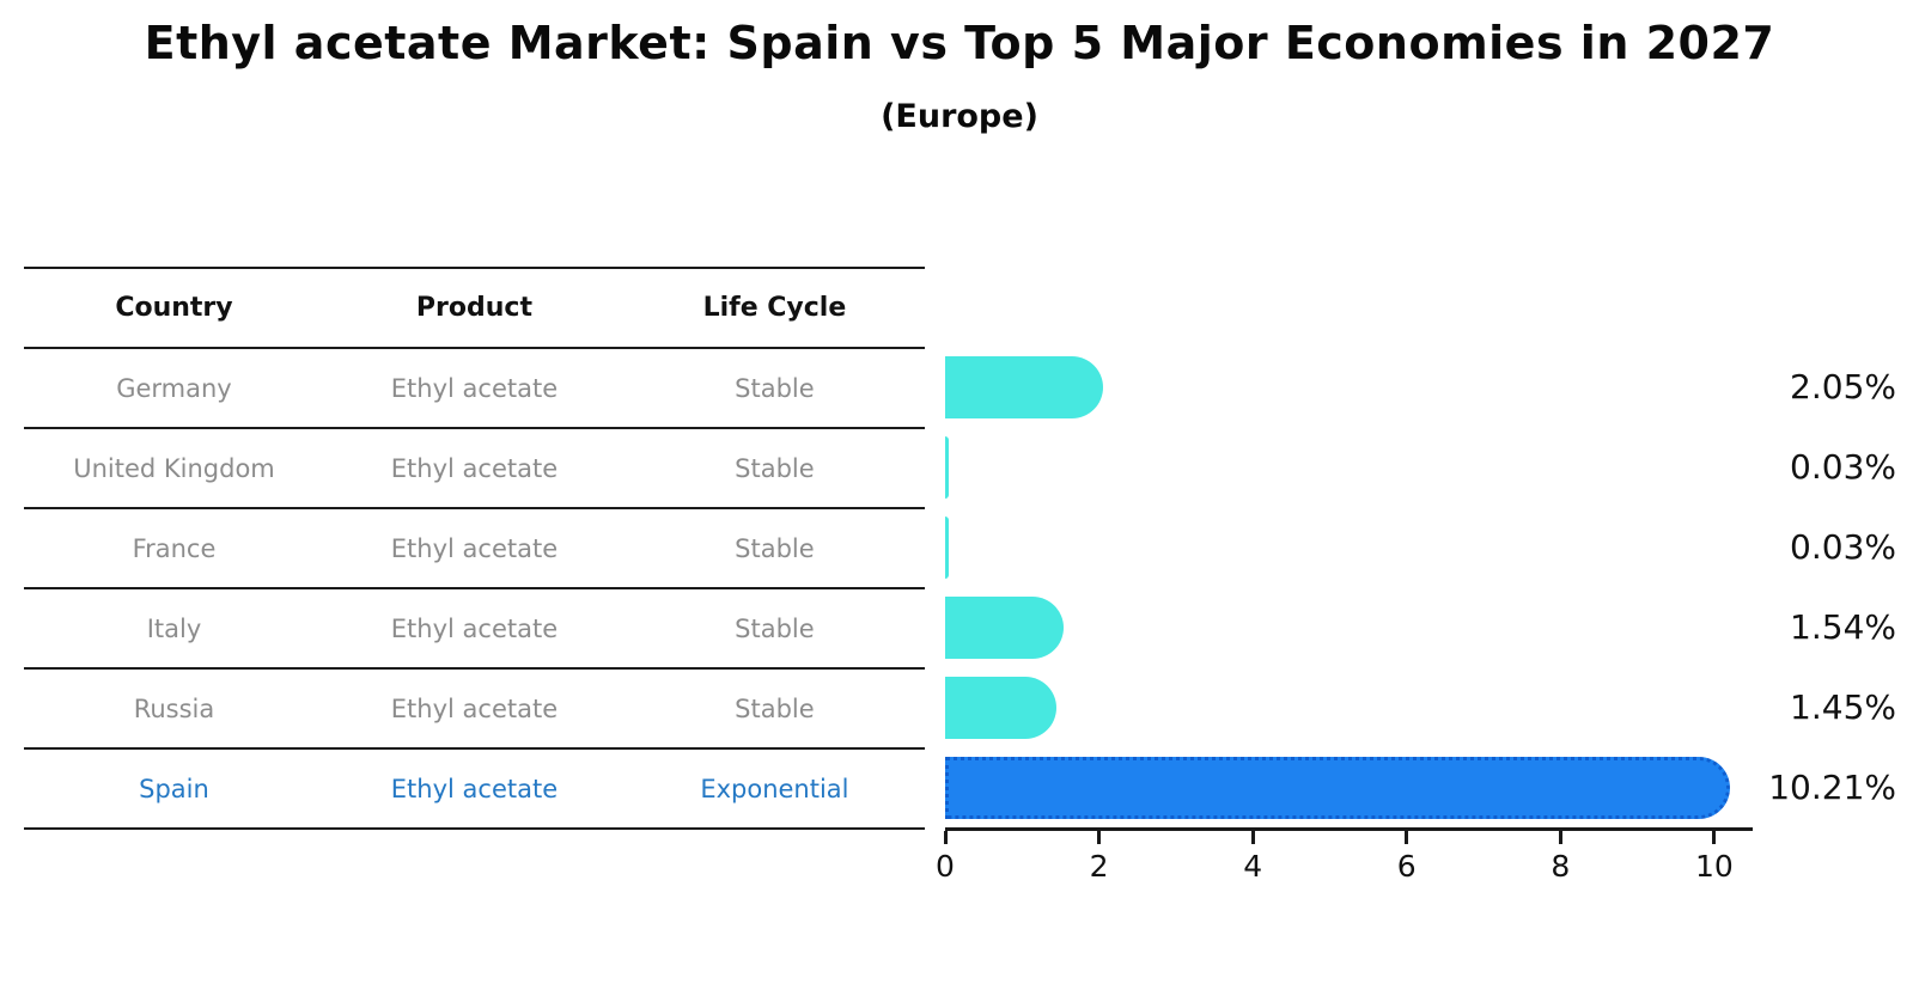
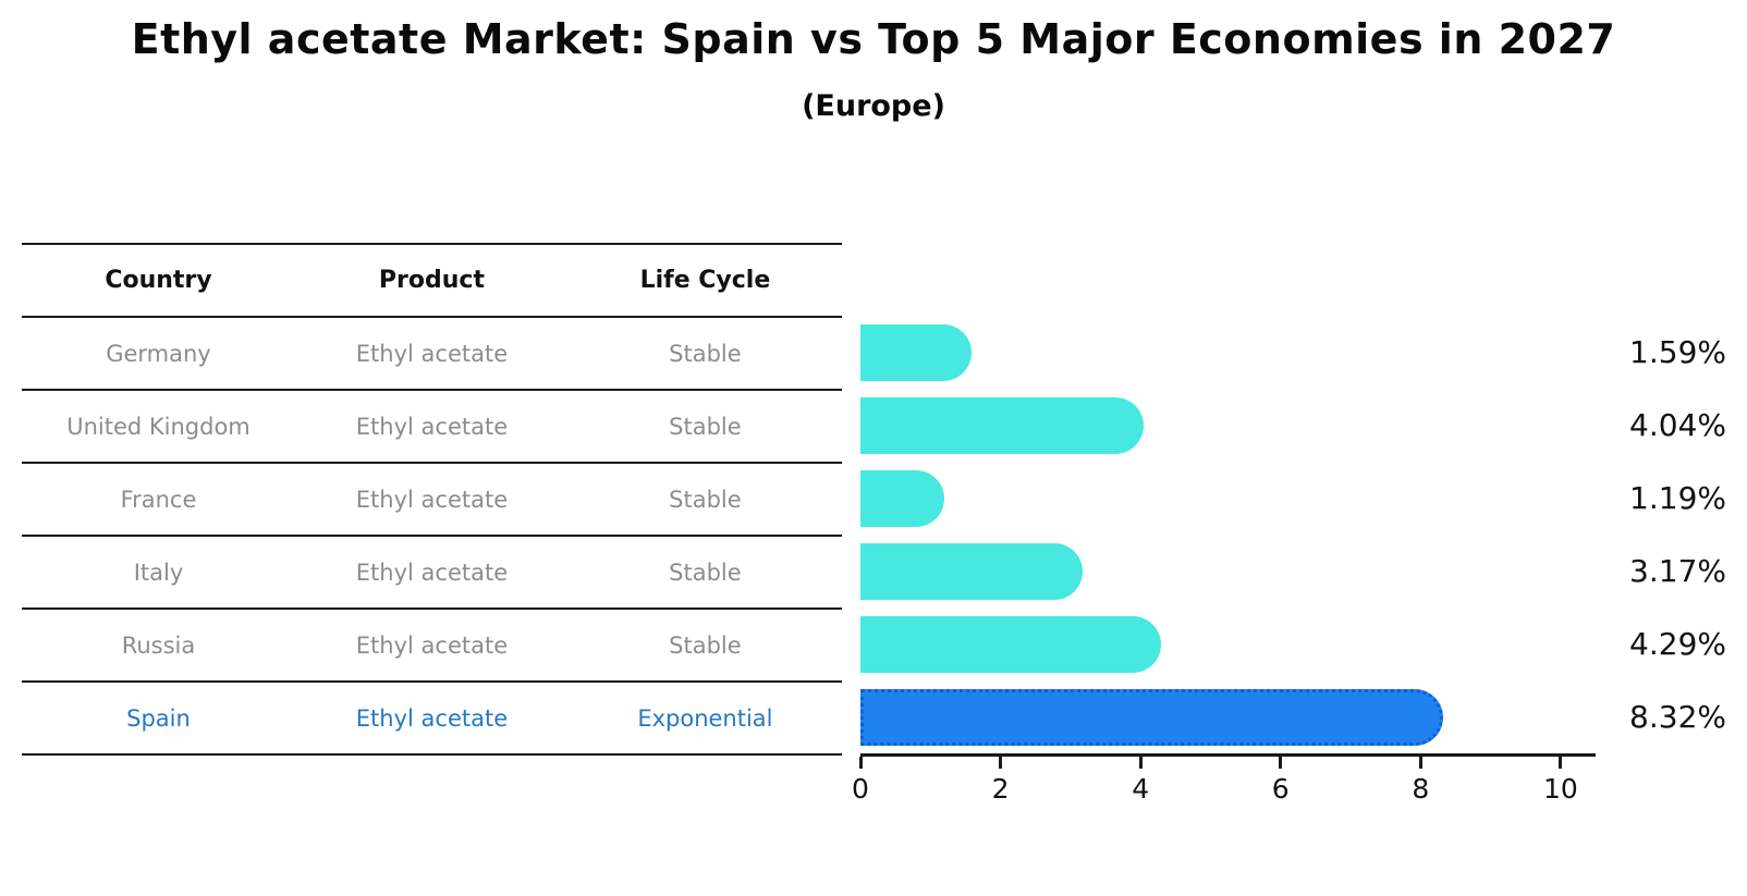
Germany: 2.05% -> 1.59%
United Kingdom: 0.03% -> 4.04%
France: 0.03% -> 1.19%
Italy: 1.54% -> 3.17%
Russia: 1.45% -> 4.29%
Spain: 10.21% -> 8.32%
